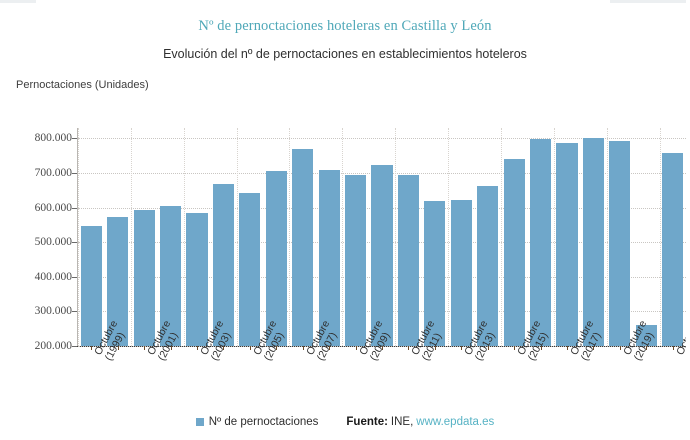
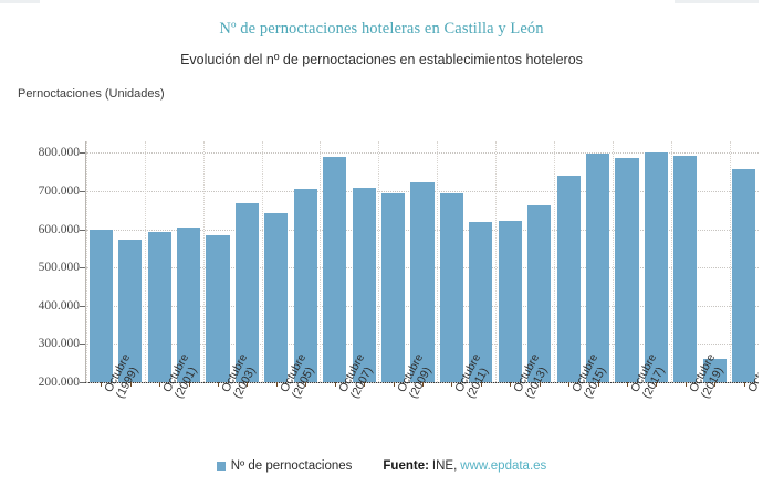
Octubre (1999): 550000 -> 600000
Octubre (2007): 770000 -> 790000
